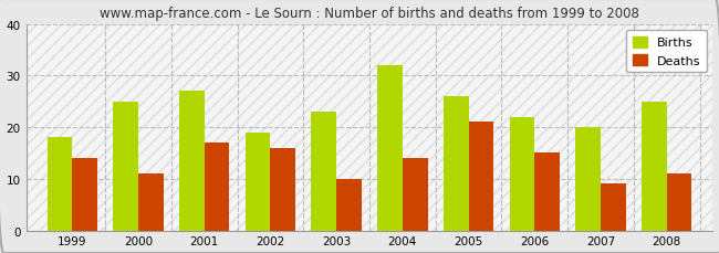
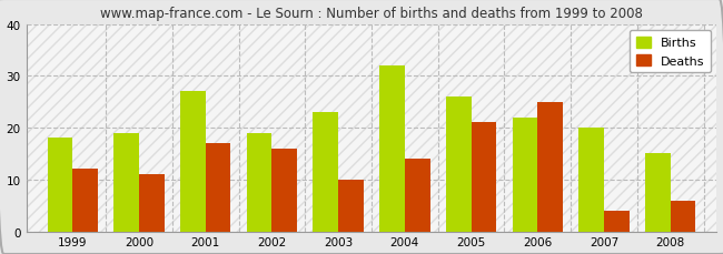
Deaths/1999: 14 -> 12
Births/2000: 25 -> 19
Deaths/2006: 15 -> 25
Deaths/2007: 9 -> 4
Births/2008: 25 -> 15
Deaths/2008: 11 -> 6
